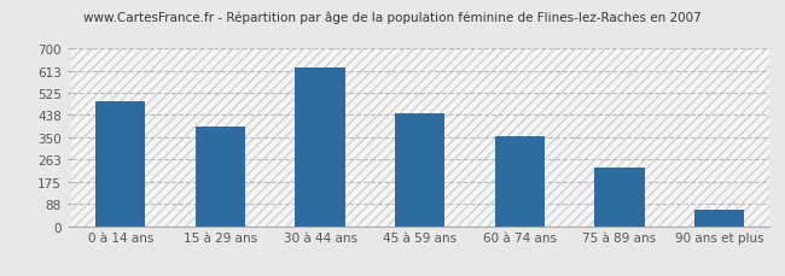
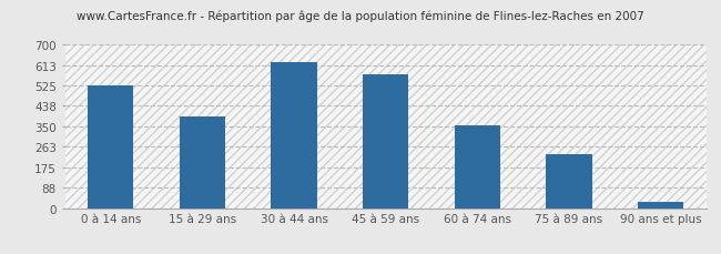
0 à 14 ans: 495 -> 527
45 à 59 ans: 445 -> 573
90 ans et plus: 65 -> 25
